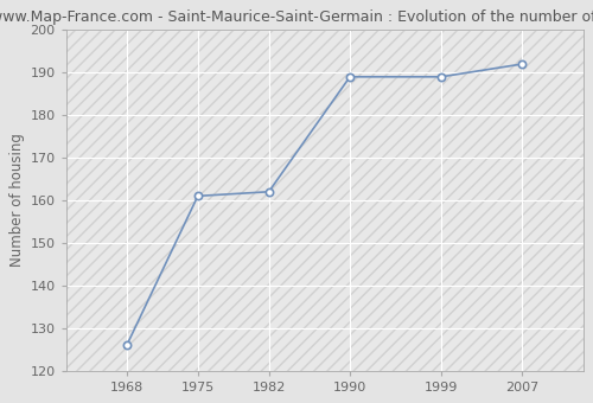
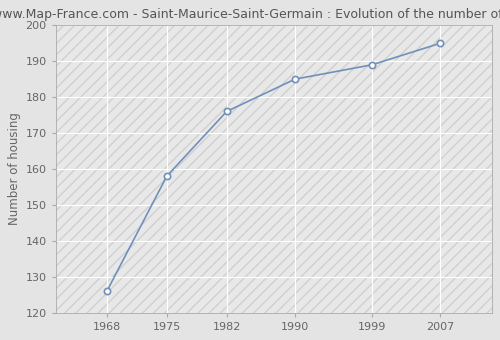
1975: 161 -> 158
1982: 162 -> 176
1990: 189 -> 185
2007: 192 -> 195
